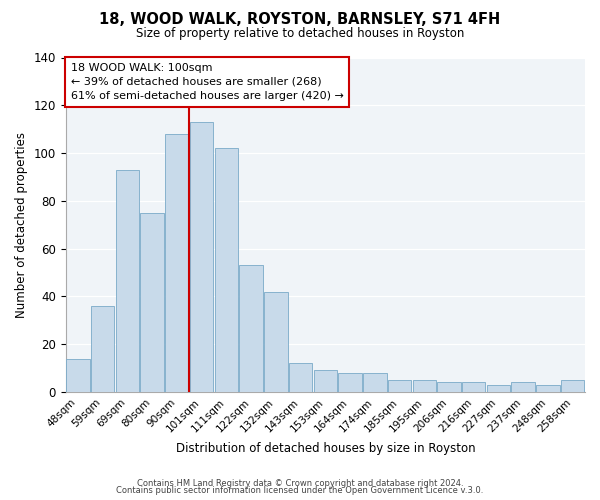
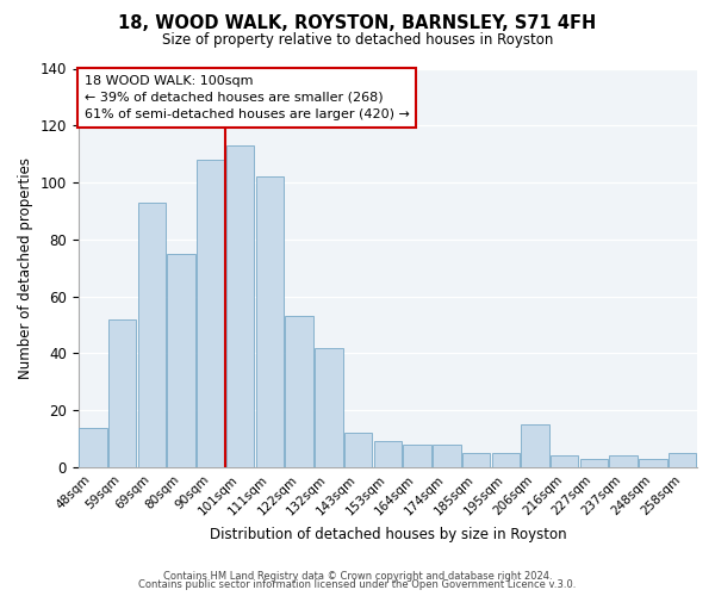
59sqm: 36 -> 52
206sqm: 4 -> 15
